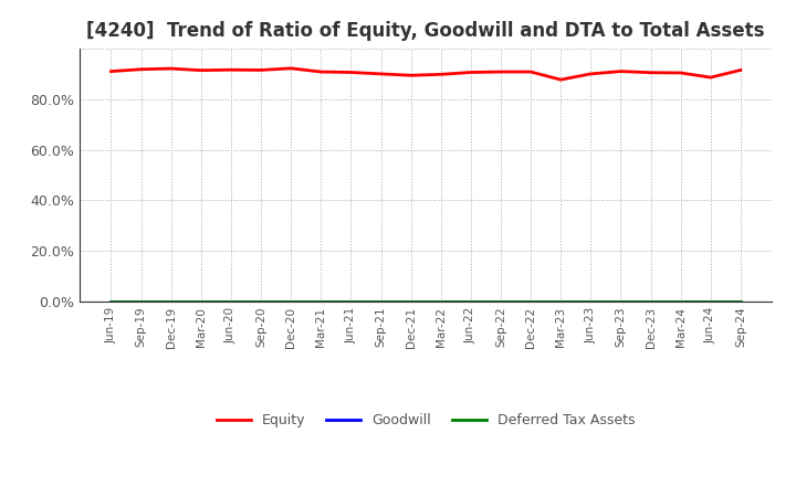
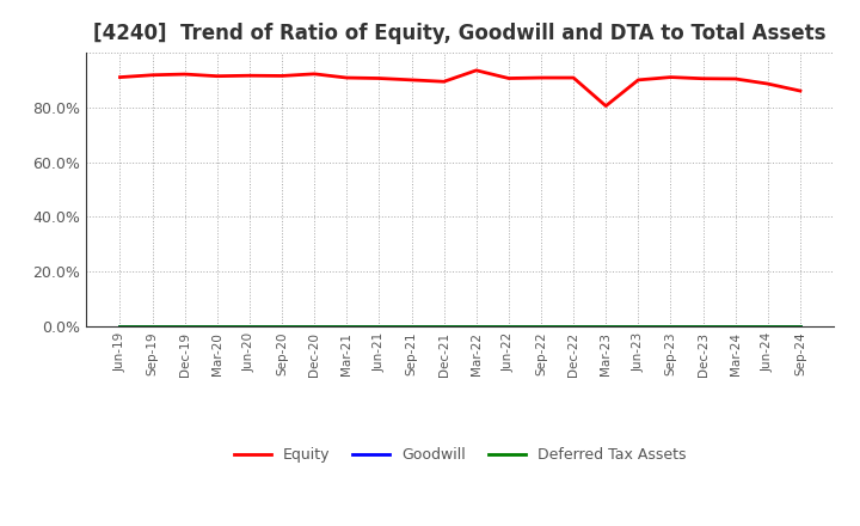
Equity/Mar-22: 89.8% -> 93.5%
Equity/Mar-23: 87.7% -> 80.5%
Equity/Sep-24: 91.5% -> 86.0%
